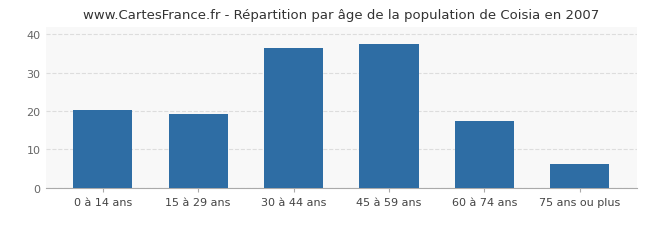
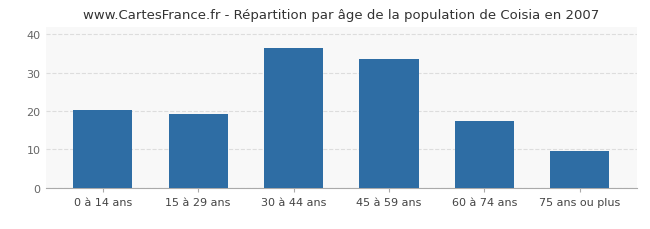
45 à 59 ans: 37.5 -> 33.5
75 ans ou plus: 6.1 -> 9.5
